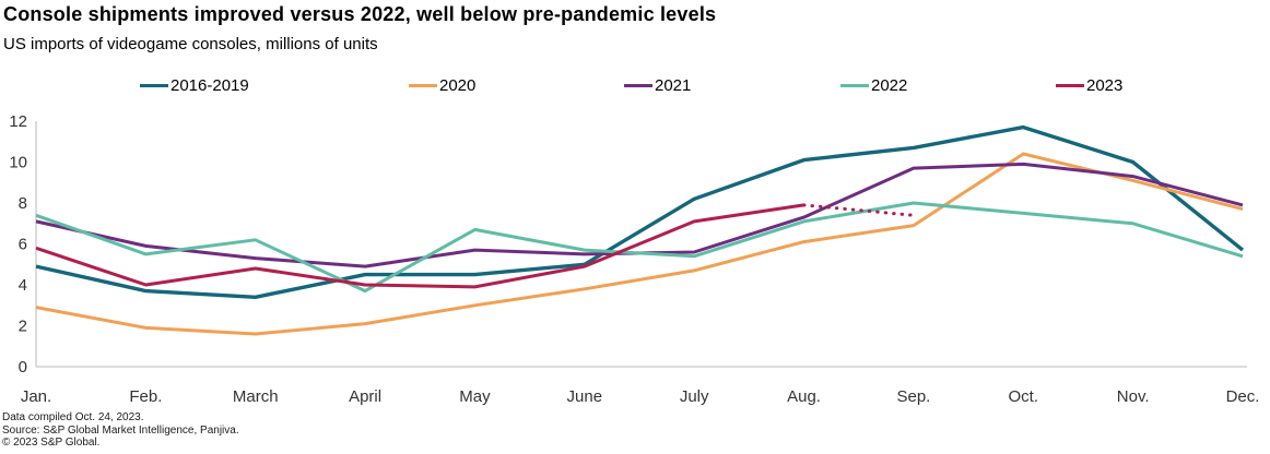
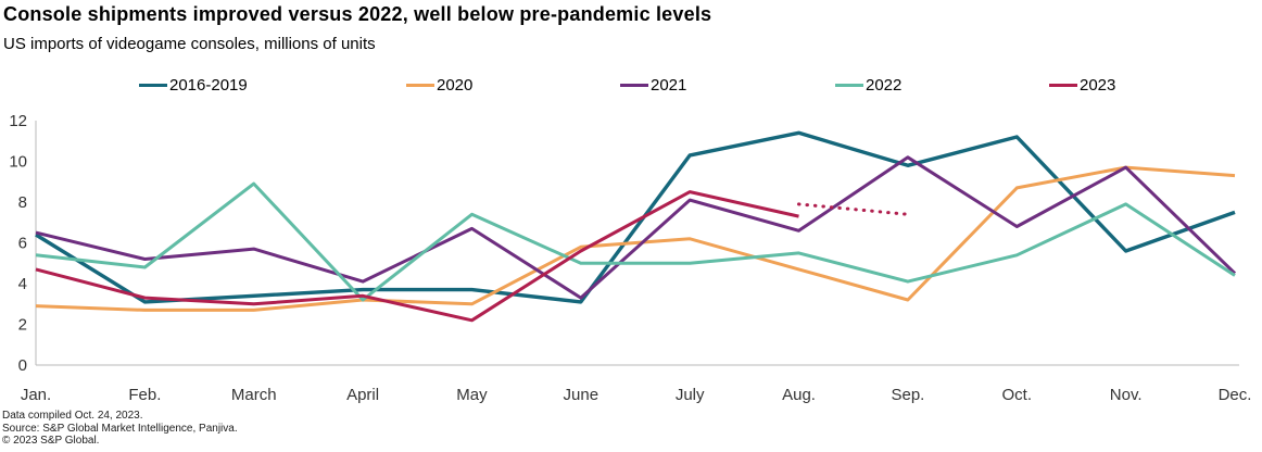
2016-2019/Jan.: 4.9 -> 6.4
2021/Jan.: 7.1 -> 6.5
2022/Jan.: 7.4 -> 5.4
2023/Jan.: 5.8 -> 4.7
2016-2019/Feb.: 3.7 -> 3.1
2020/Feb.: 1.9 -> 2.7
2021/Feb.: 5.9 -> 5.2
2022/Feb.: 5.5 -> 4.8
2023/Feb.: 4.0 -> 3.3
2020/March: 1.6 -> 2.7
2021/March: 5.3 -> 5.7
2022/March: 6.2 -> 8.9
2023/March: 4.8 -> 3.0
2016-2019/April: 4.5 -> 3.7
2020/April: 2.1 -> 3.2
2021/April: 4.9 -> 4.1
2022/April: 3.7 -> 3.2
2023/April: 4.0 -> 3.4
2016-2019/May: 4.5 -> 3.7
2021/May: 5.7 -> 6.7
2022/May: 6.7 -> 7.4
2023/May: 3.9 -> 2.2
2016-2019/June: 5.0 -> 3.1
2020/June: 3.8 -> 5.8
2021/June: 5.5 -> 3.3
2022/June: 5.7 -> 5.0
2023/June: 4.9 -> 5.6
2016-2019/July: 8.2 -> 10.3
2020/July: 4.7 -> 6.2
2021/July: 5.6 -> 8.1
2022/July: 5.4 -> 5.0
2023/July: 7.1 -> 8.5
2016-2019/Aug.: 10.1 -> 11.4
2020/Aug.: 6.1 -> 4.7
2021/Aug.: 7.3 -> 6.6
2022/Aug.: 7.1 -> 5.5
2023/Aug.: 7.9 -> 7.3
2016-2019/Sep.: 10.7 -> 9.8
2020/Sep.: 6.9 -> 3.2
2021/Sep.: 9.7 -> 10.2
2022/Sep.: 8.0 -> 4.1
2016-2019/Oct.: 11.7 -> 11.2
2020/Oct.: 10.4 -> 8.7
2021/Oct.: 9.9 -> 6.8
2022/Oct.: 7.5 -> 5.4
2016-2019/Nov.: 10.0 -> 5.6
2020/Nov.: 9.1 -> 9.7
2021/Nov.: 9.3 -> 9.7
2022/Nov.: 7.0 -> 7.9
2016-2019/Dec.: 5.7 -> 7.5
2020/Dec.: 7.7 -> 9.3
2021/Dec.: 7.9 -> 4.5
2022/Dec.: 5.4 -> 4.4
